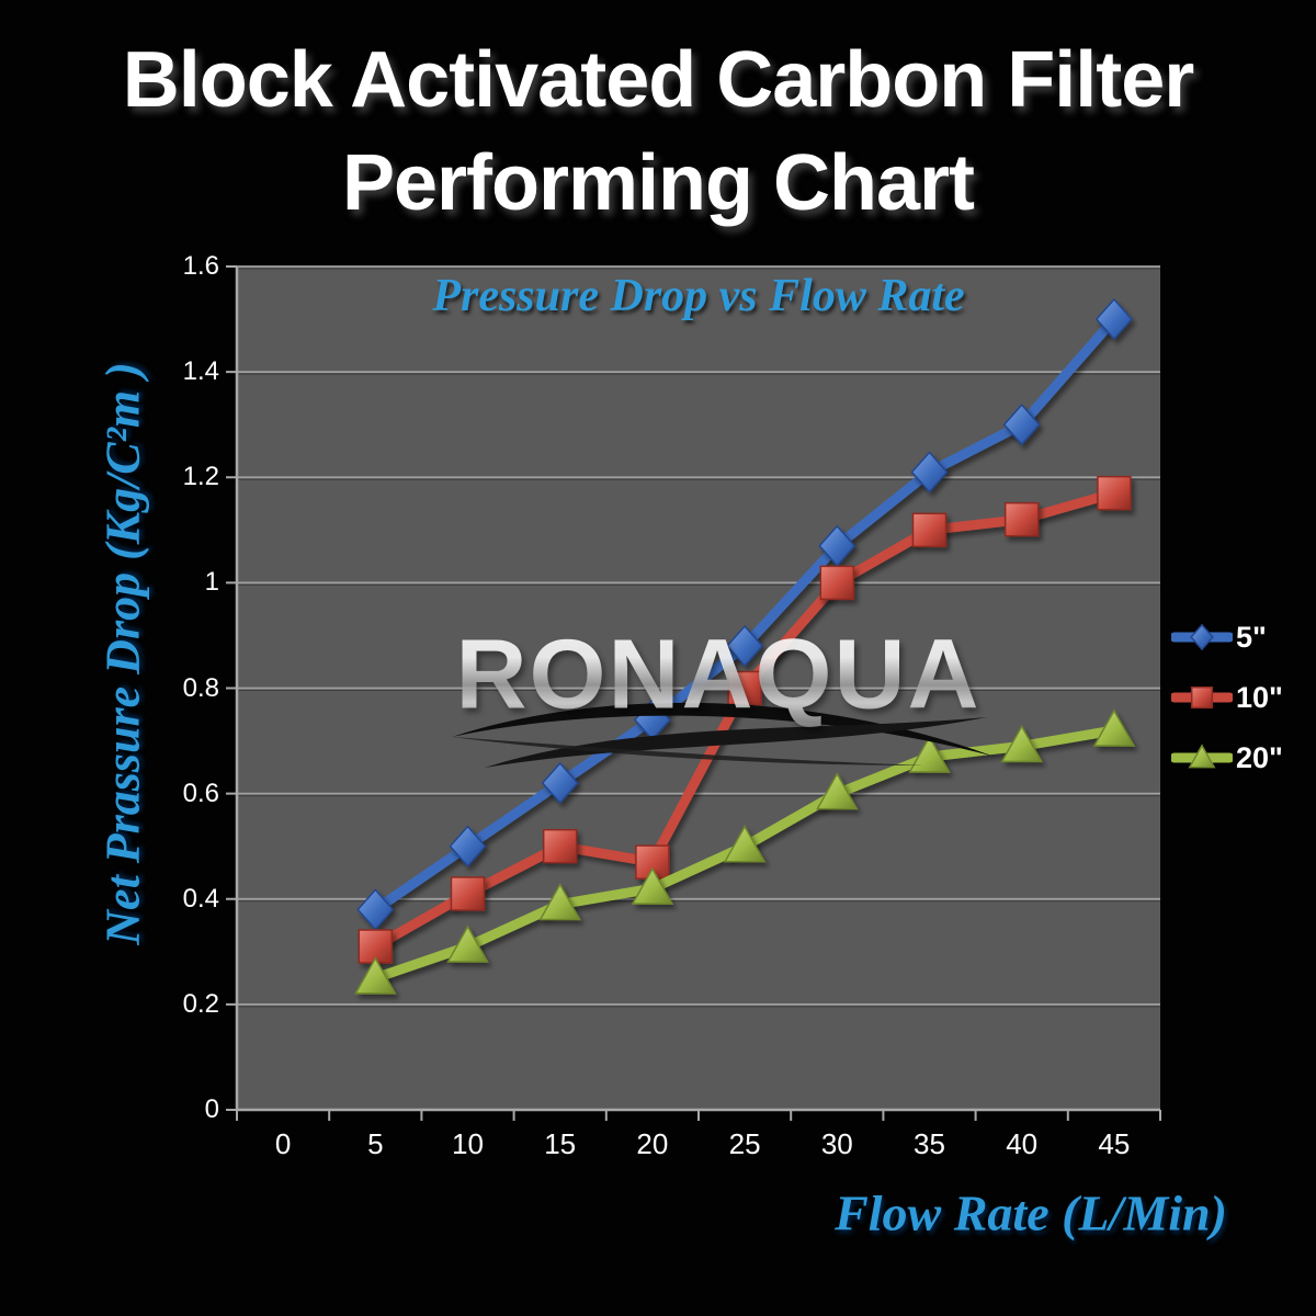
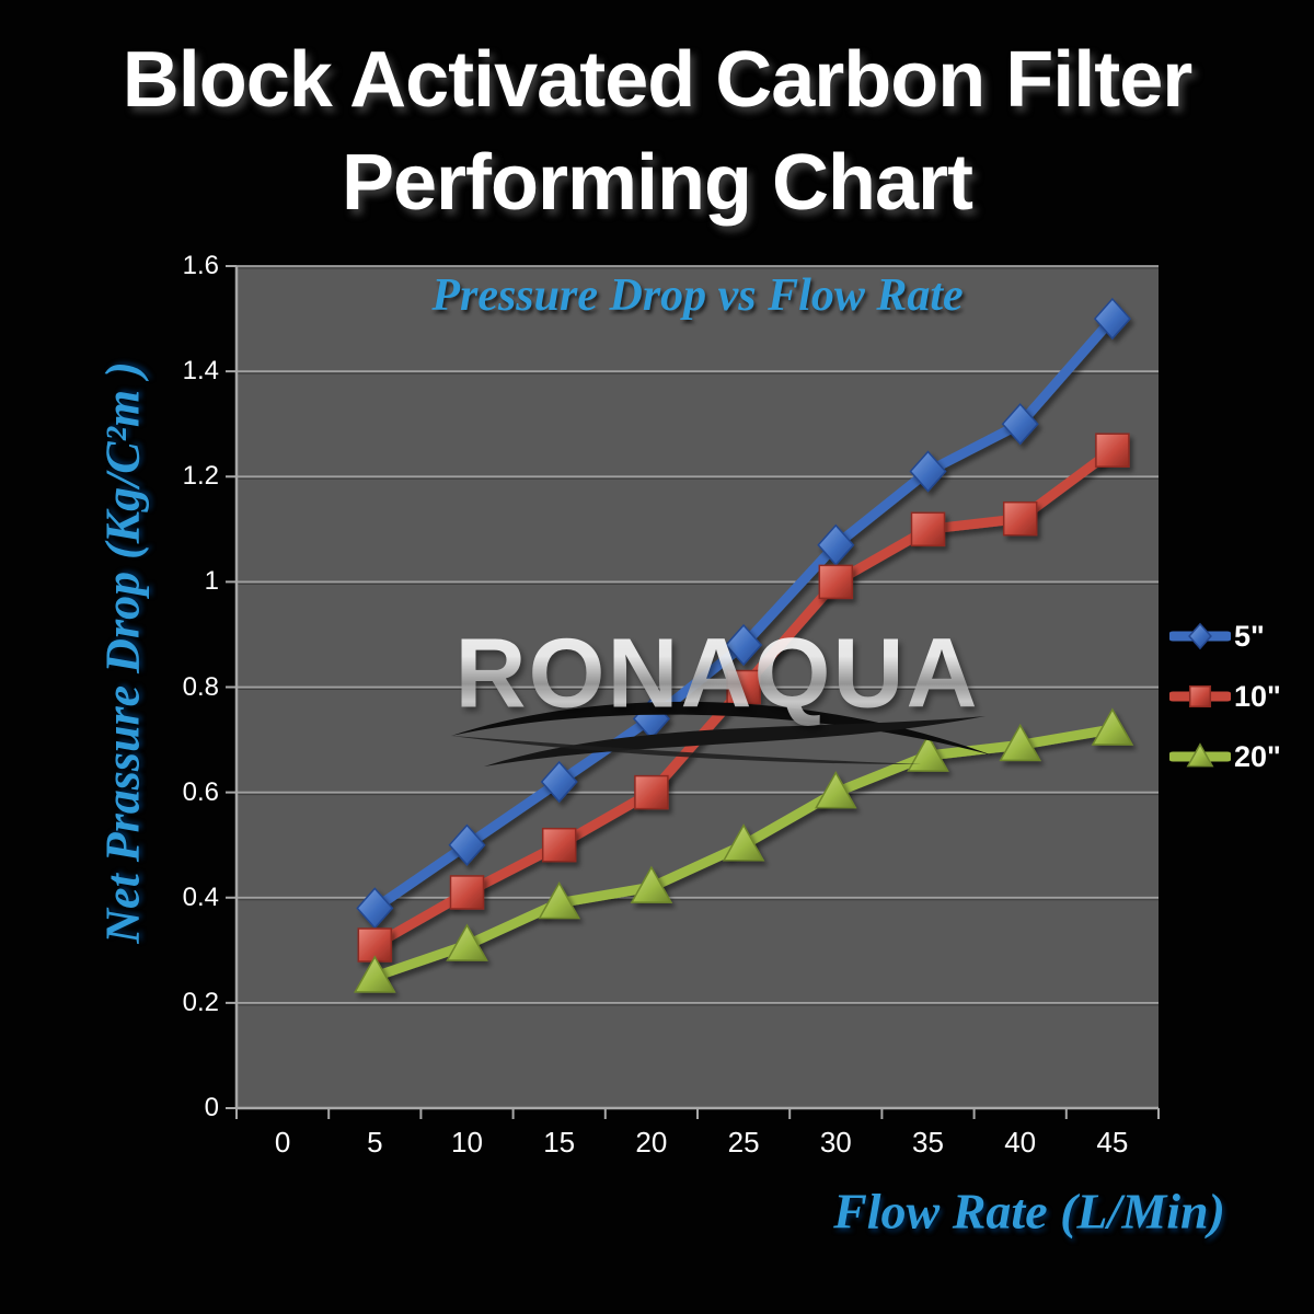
10"/20: 0.47 -> 0.60
10"/45: 1.17 -> 1.25
